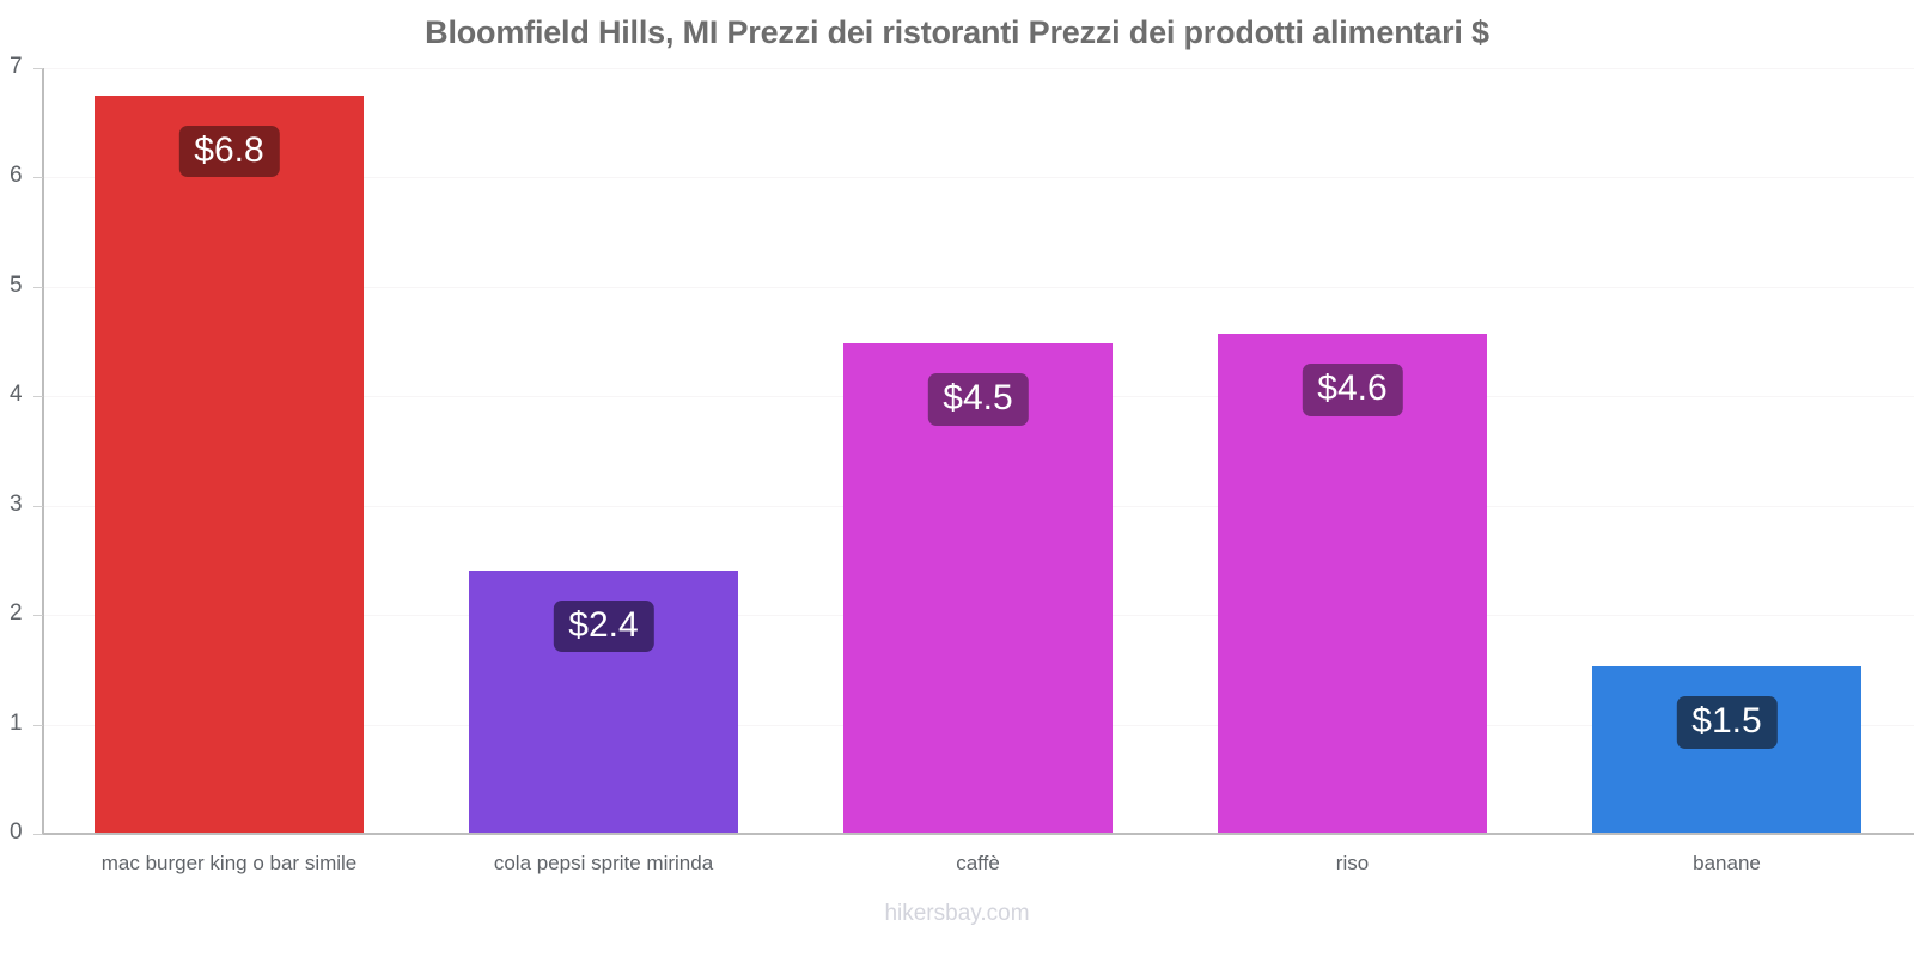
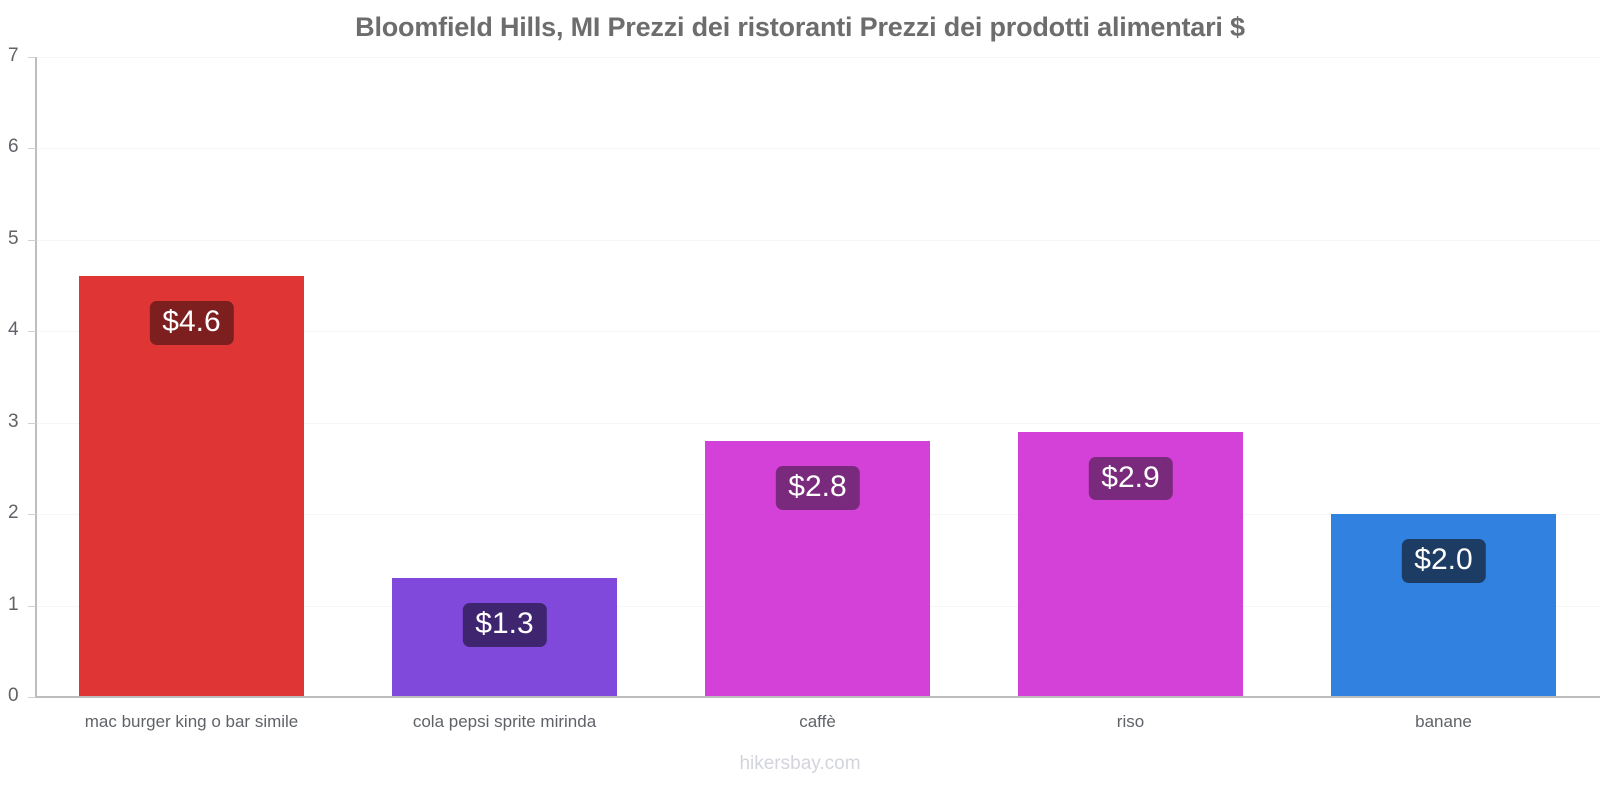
mac burger king o bar simile: $6.8 -> $4.6
cola pepsi sprite mirinda: $2.4 -> $1.3
caffè: $4.5 -> $2.8
riso: $4.6 -> $2.9
banane: $1.5 -> $2.0
